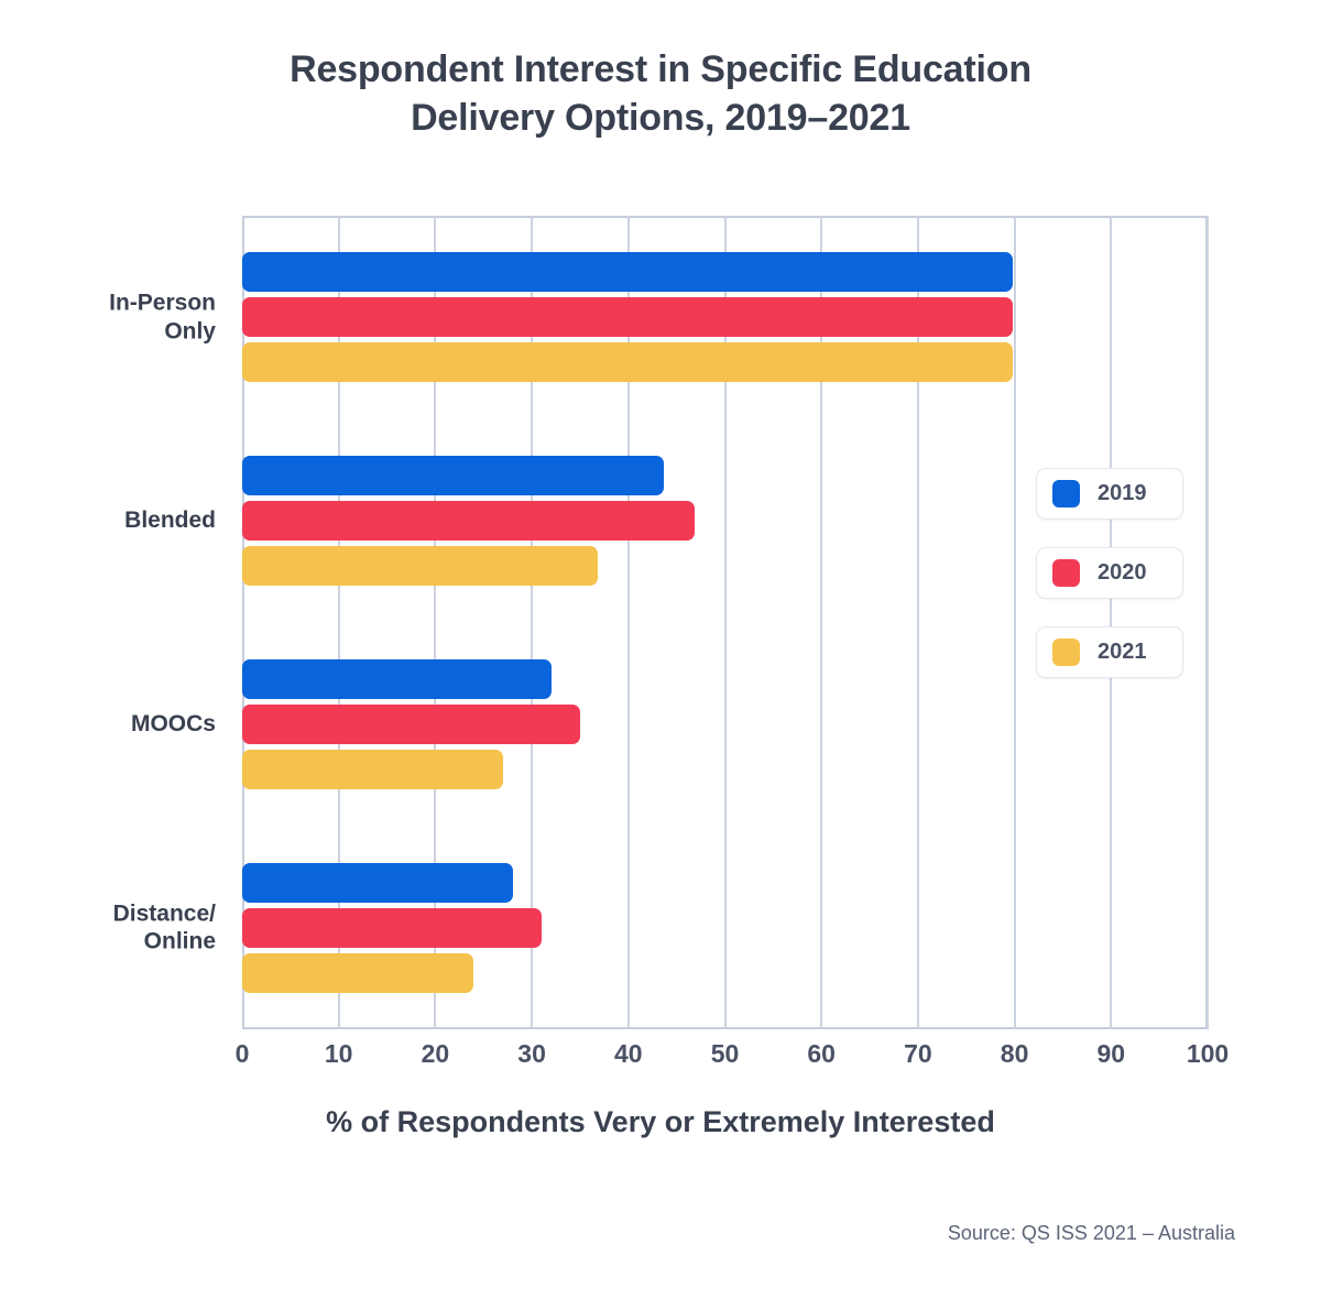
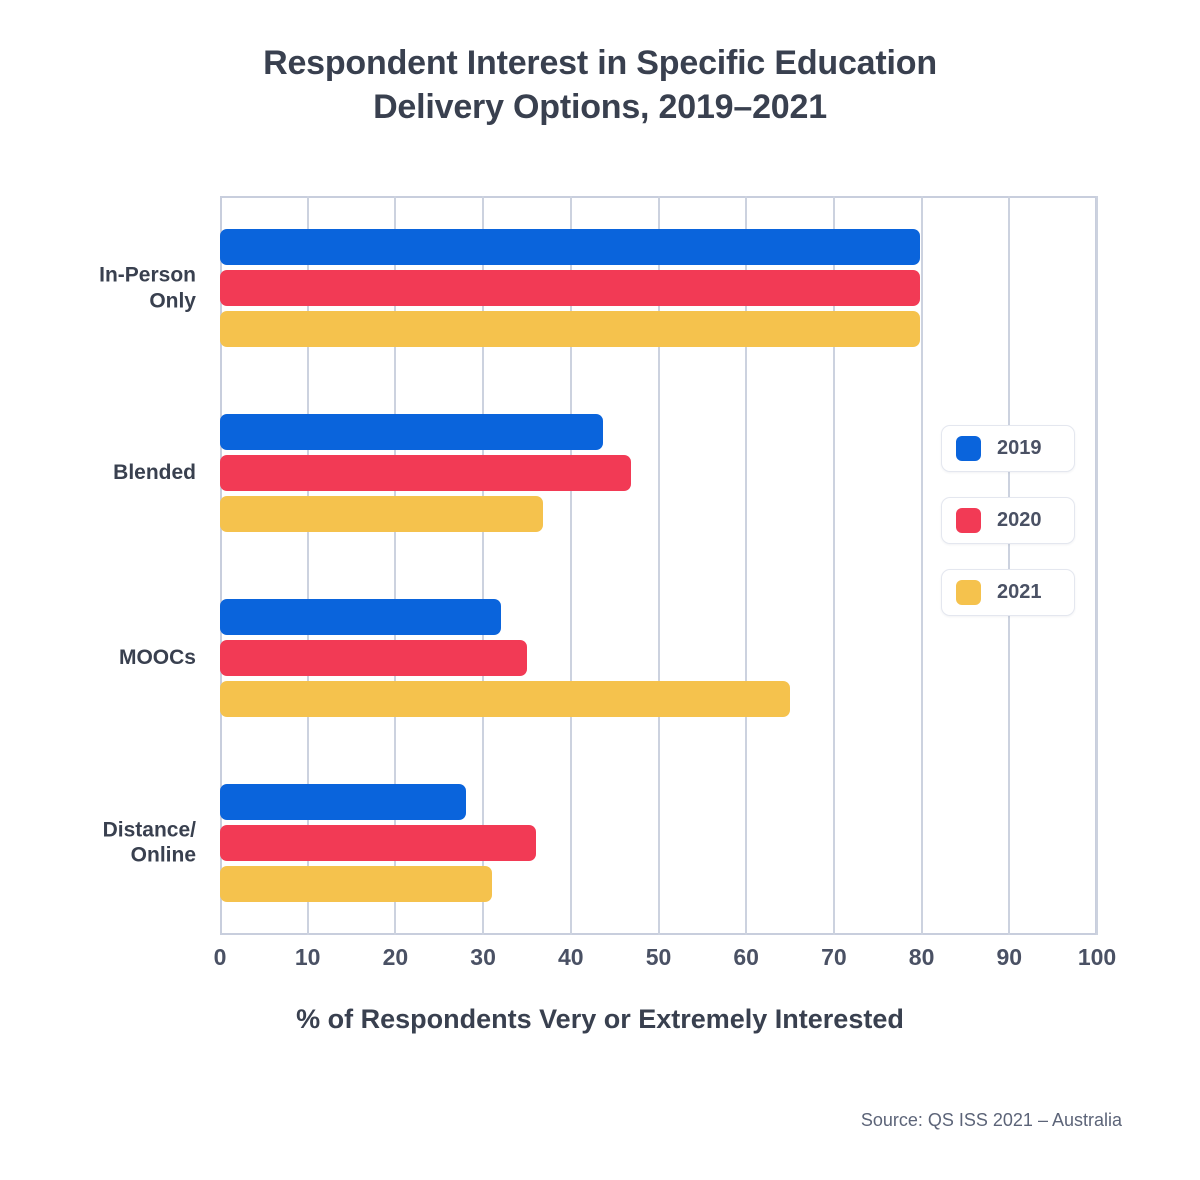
2021/MOOCs: 27 -> 65
2020/Distance/ Online: 31 -> 36
2021/Distance/ Online: 24 -> 31
